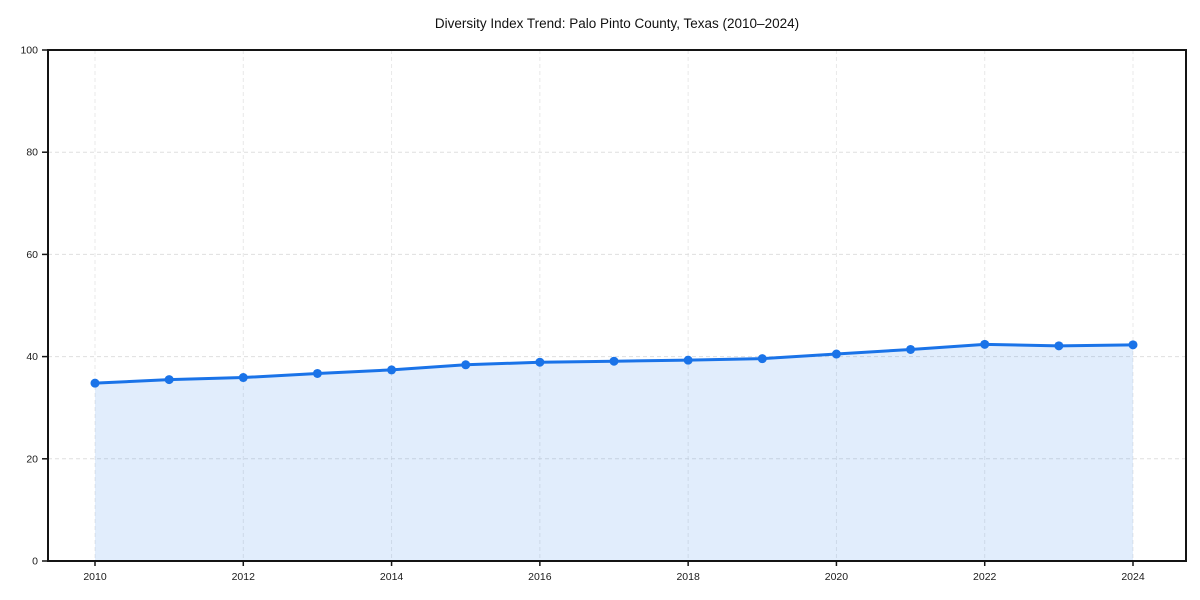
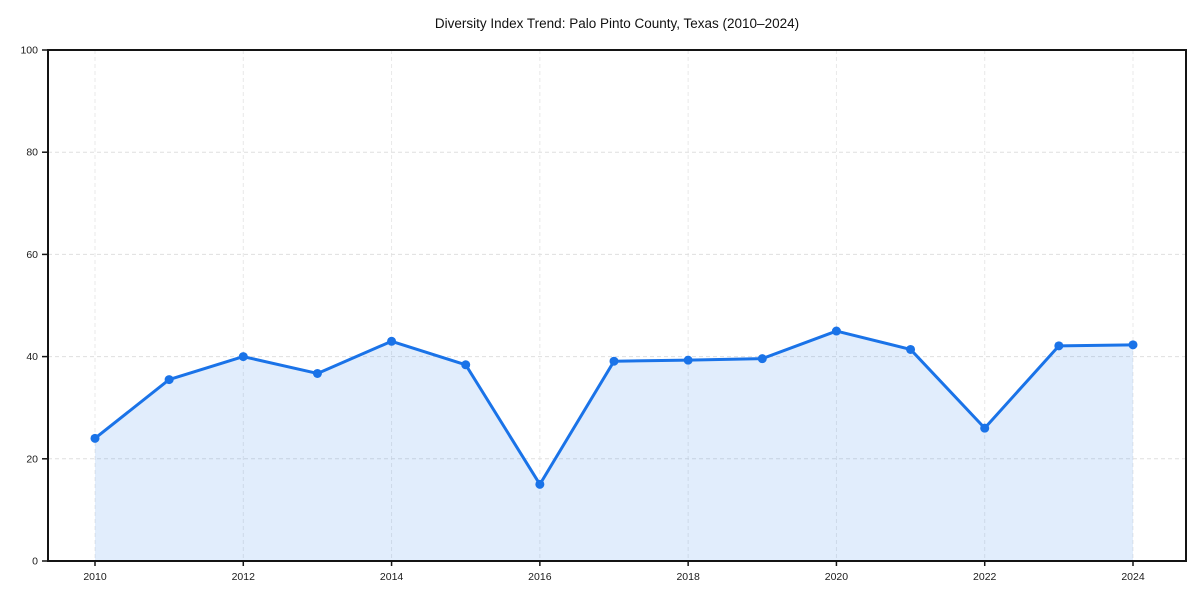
2010: 35 -> 24
2012: 36 -> 40
2014: 37 -> 43
2016: 39 -> 15
2020: 40 -> 45
2022: 42 -> 26
